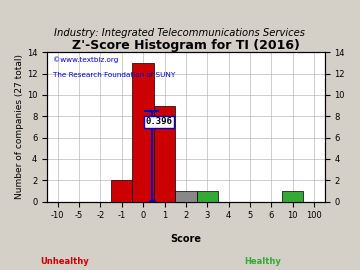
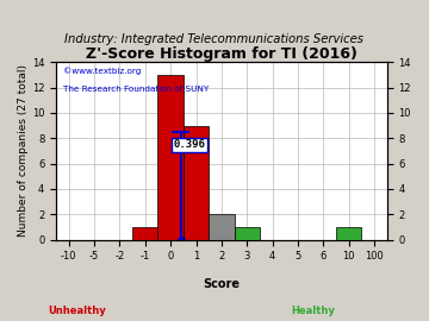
-1: 2 -> 1
2: 1 -> 2
